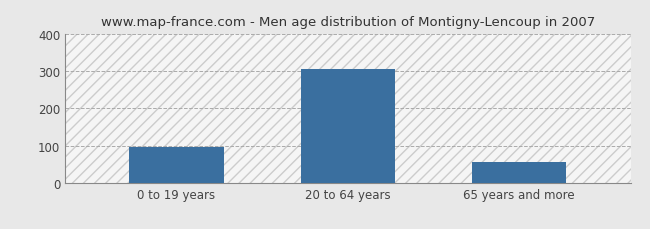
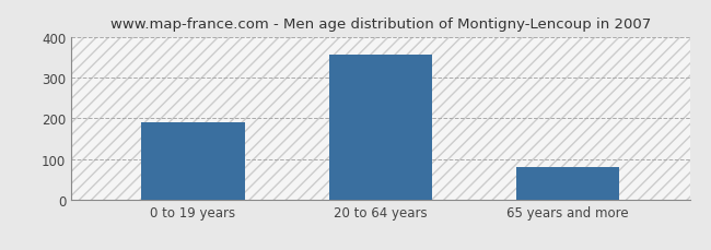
0 to 19 years: 95 -> 190
20 to 64 years: 305 -> 355
65 years and more: 55 -> 80
